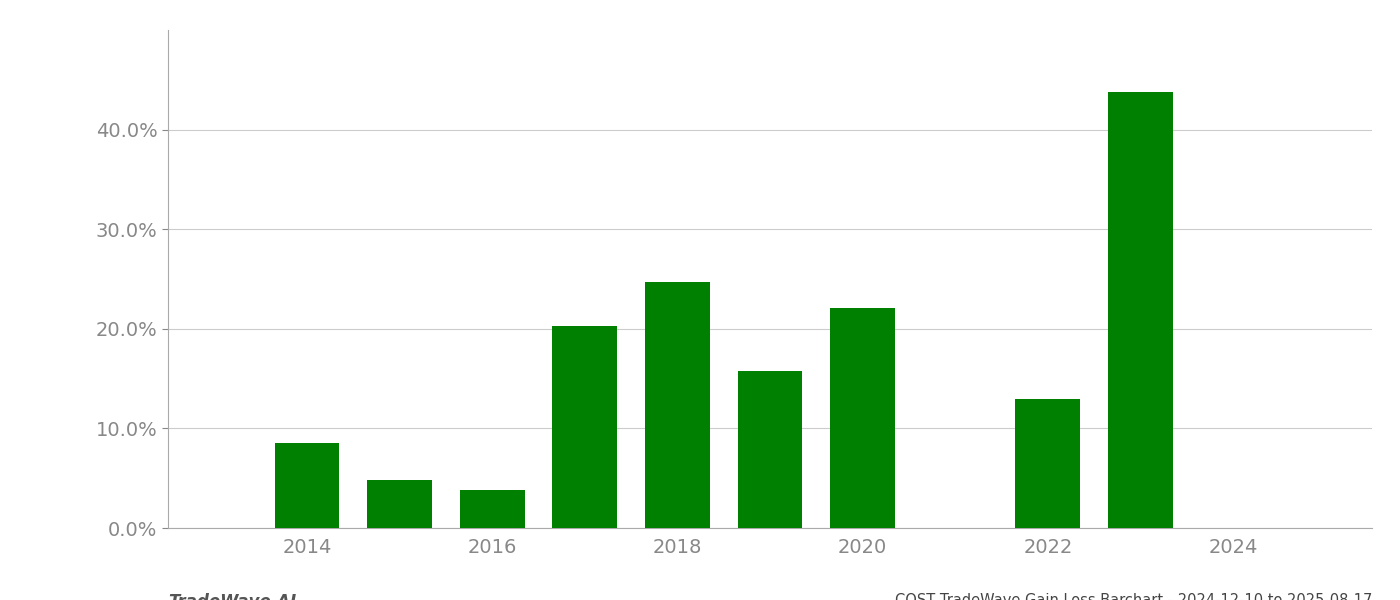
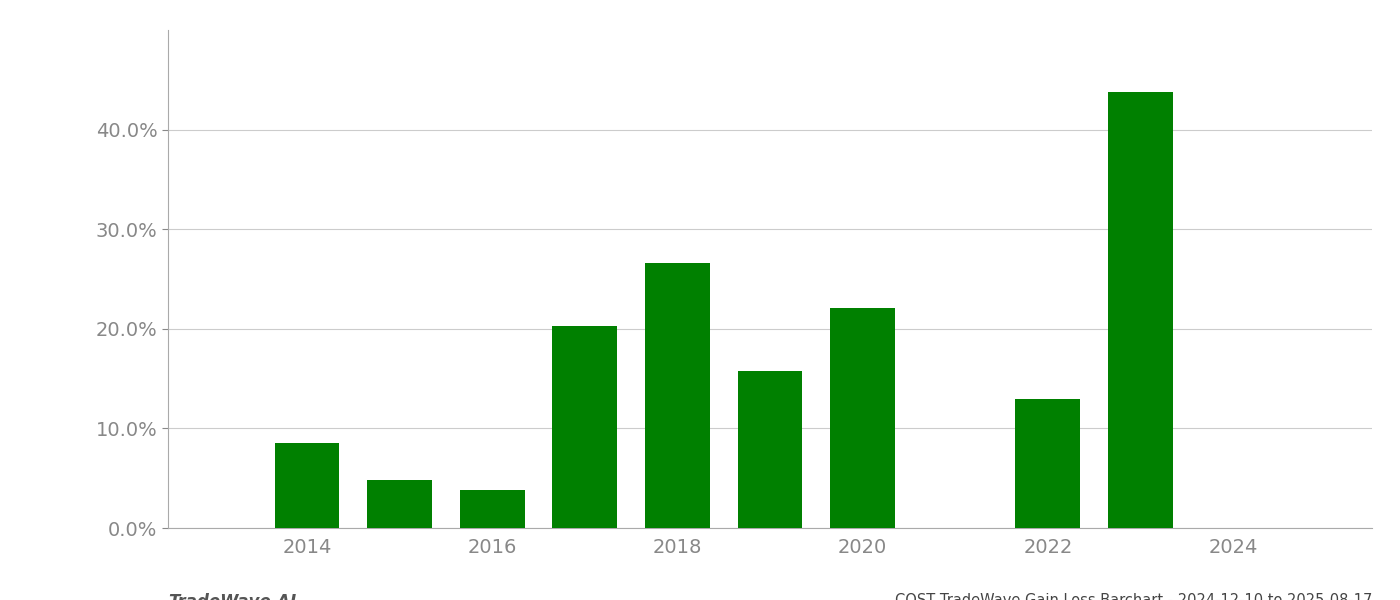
2018: 24.7% -> 26.6%
